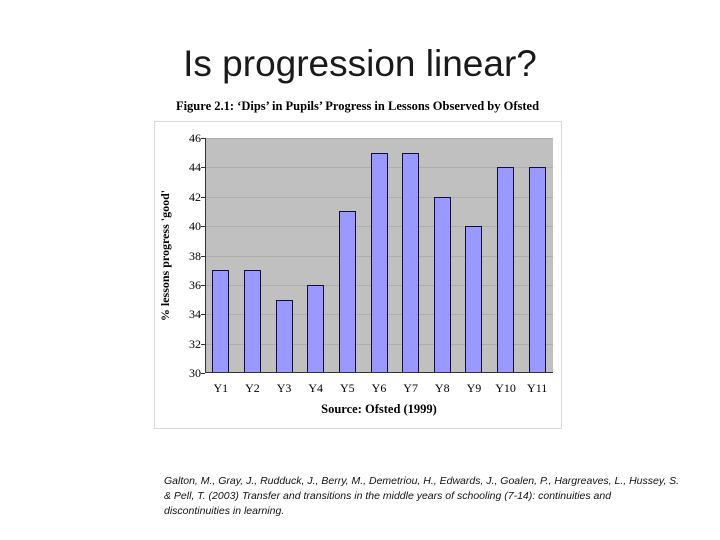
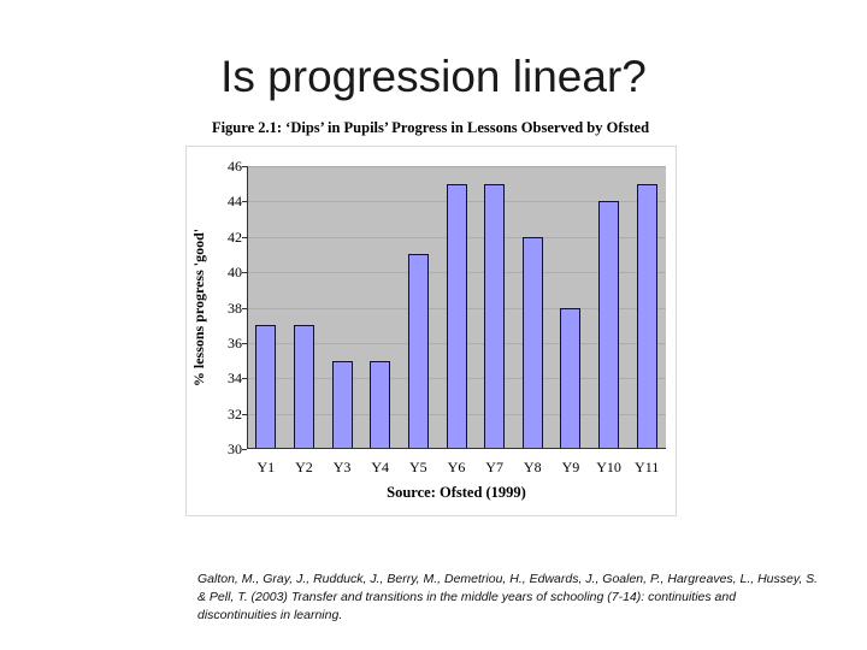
Y4: 36 -> 35
Y9: 40 -> 38
Y11: 44 -> 45
